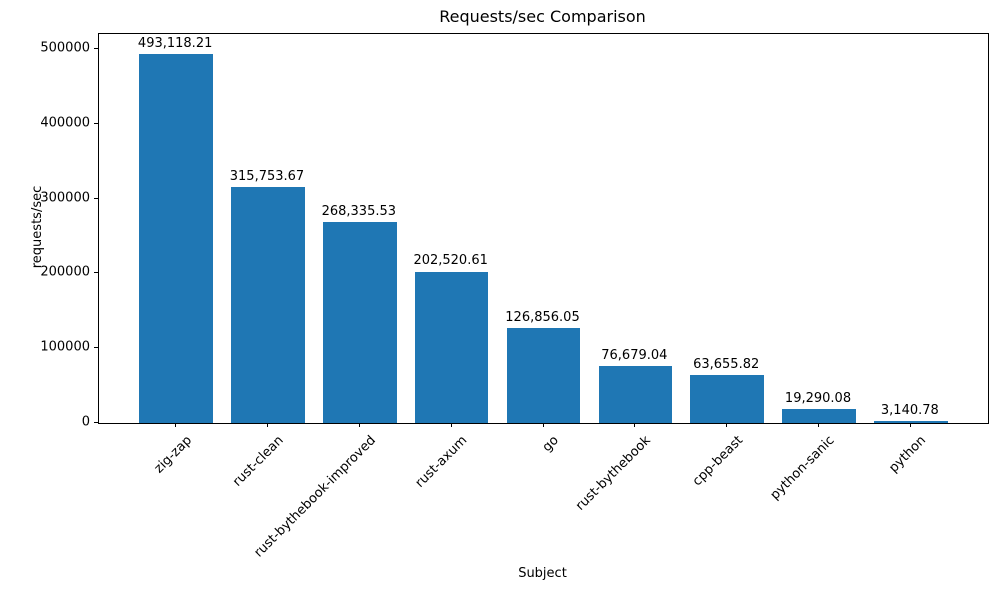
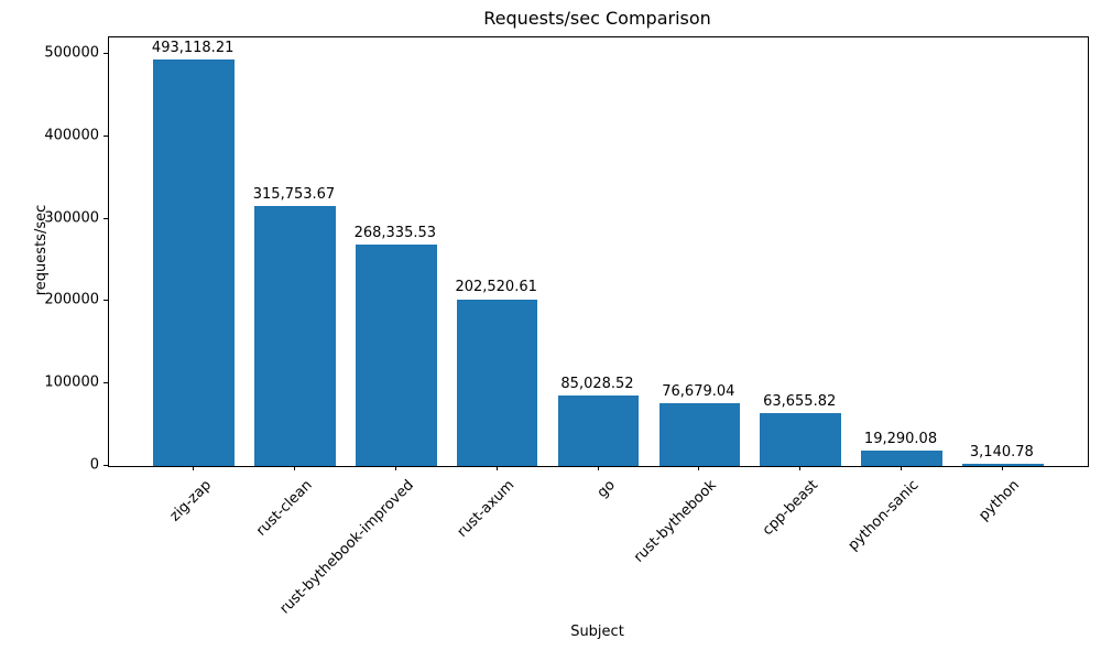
go: 126,856.05 -> 85,028.52
